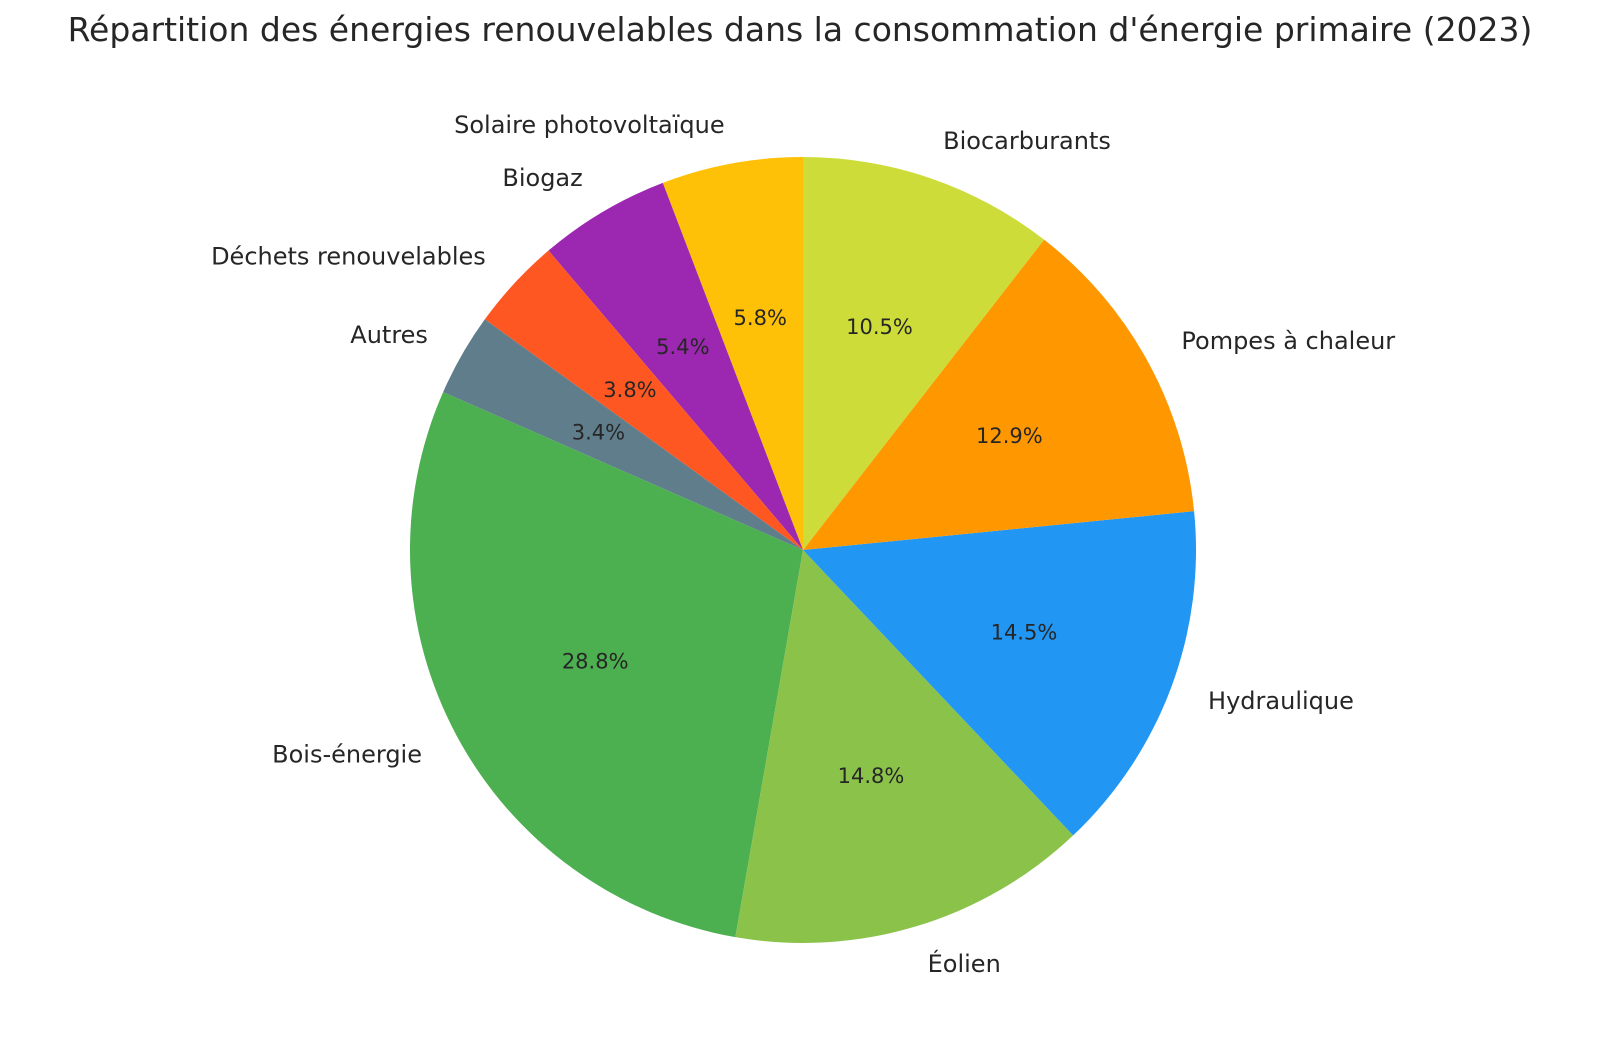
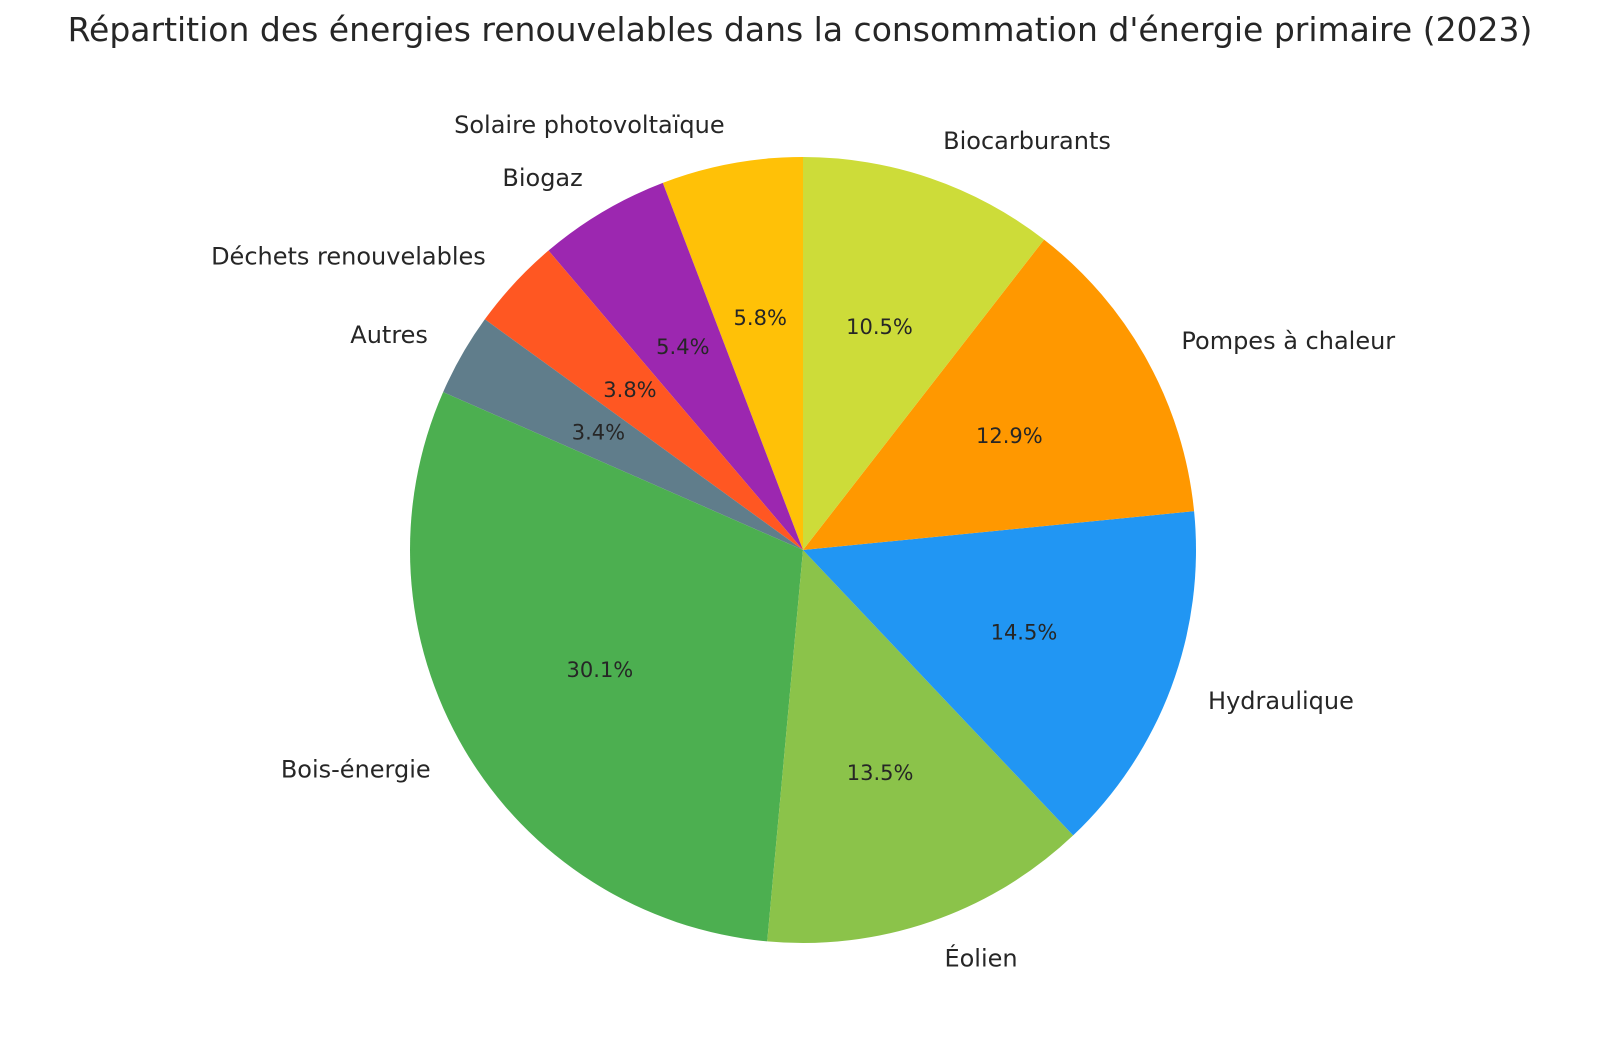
Bois-énergie: 28.8% -> 30.1%
Éolien: 14.8% -> 13.5%
